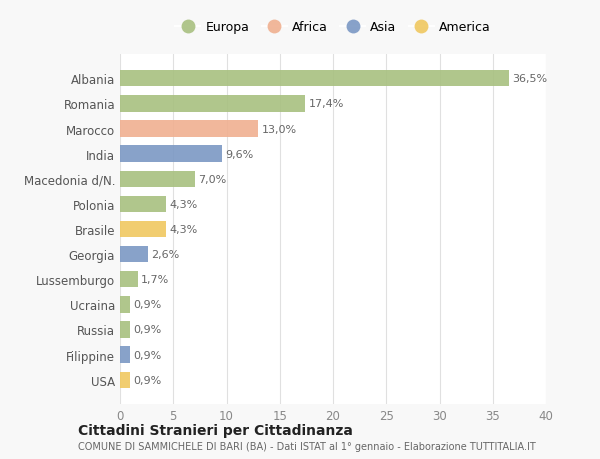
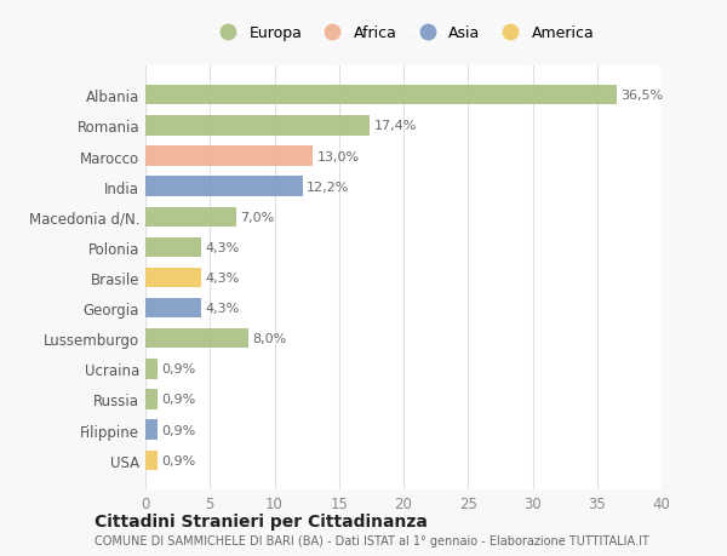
India: 9,6% -> 12,2%
Georgia: 2,6% -> 4,3%
Lussemburgo: 1,7% -> 8,0%
